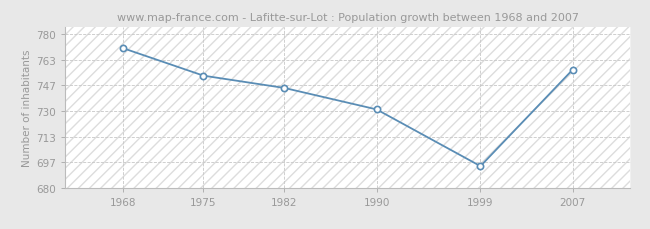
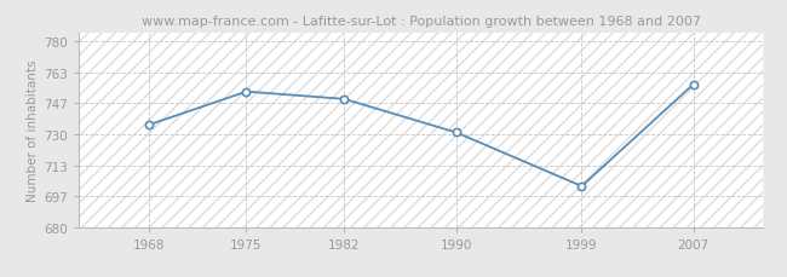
1968: 771 -> 735
1982: 745 -> 749
1999: 694 -> 702
